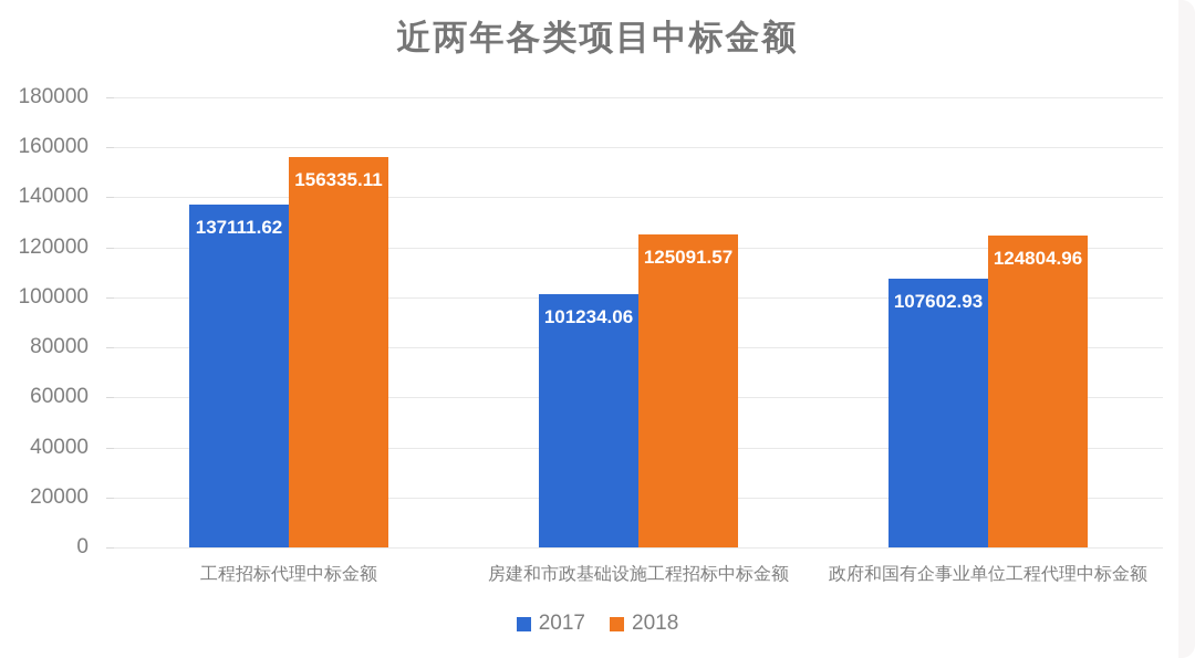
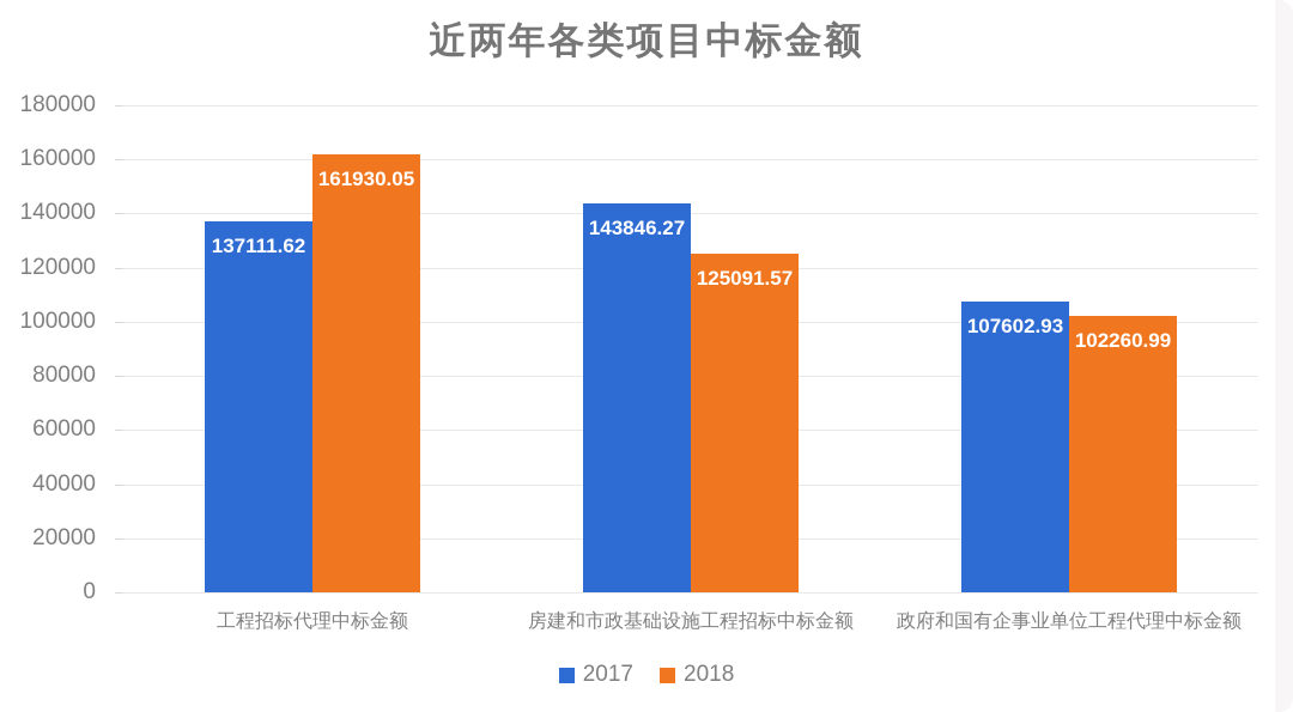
2018/工程招标代理中标金额: 156335.11 -> 161930.05
2017/房建和市政基础设施工程招标中标金额: 101234.06 -> 143846.27
2018/政府和国有企事业单位工程代理中标金额: 124804.96 -> 102260.99
